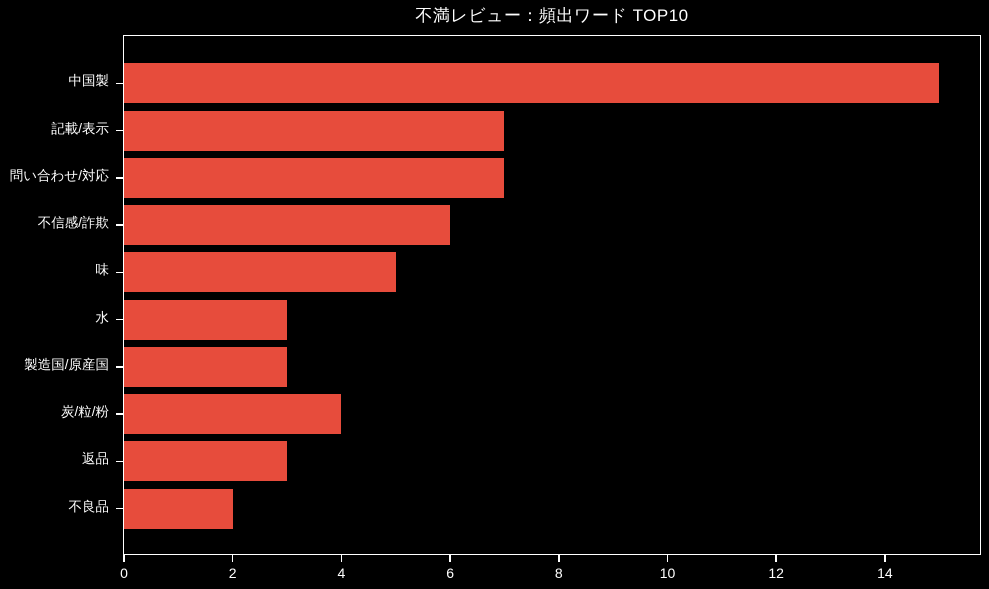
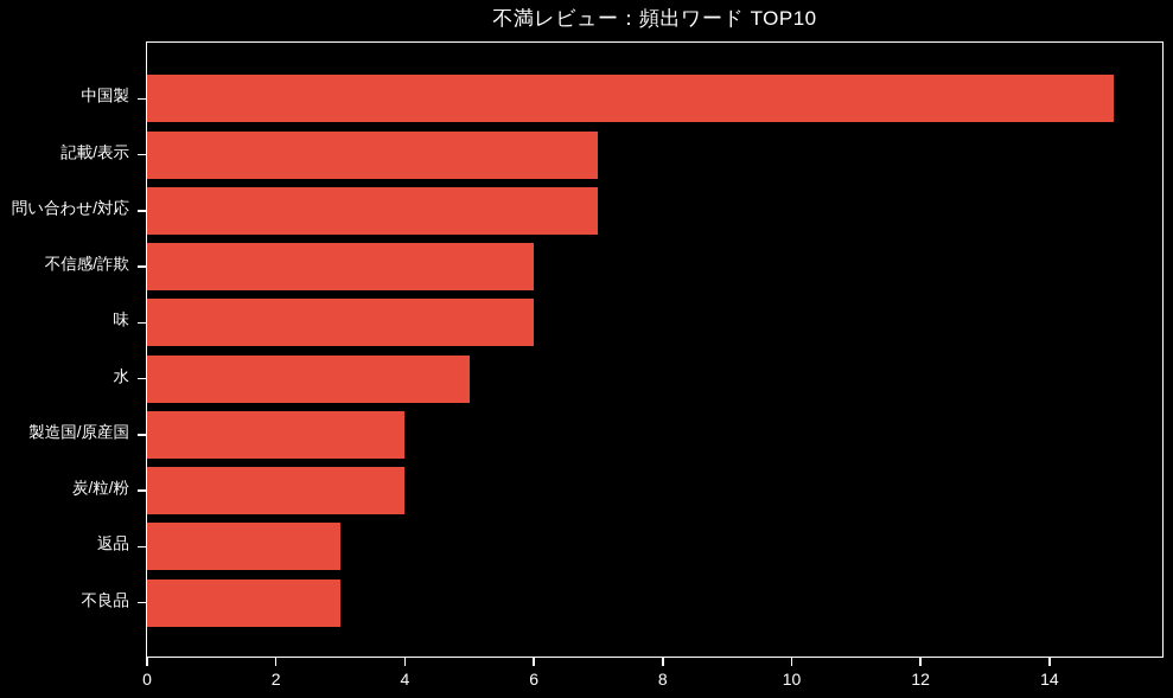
味: 5 -> 6
水: 3 -> 5
製造国/原産国: 3 -> 4
不良品: 2 -> 3
